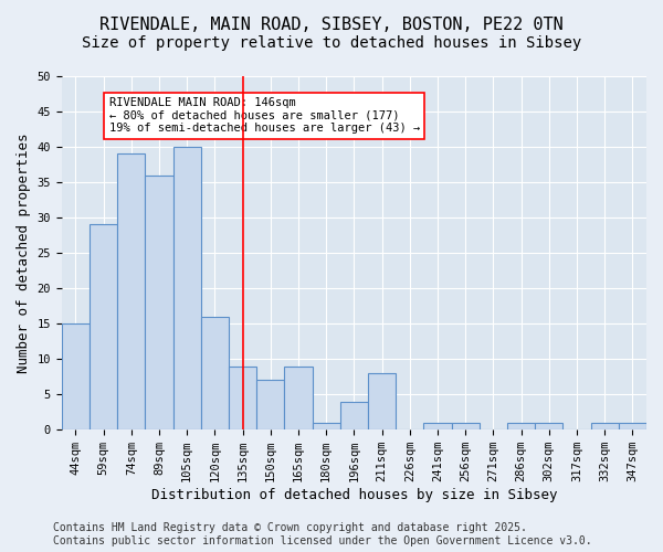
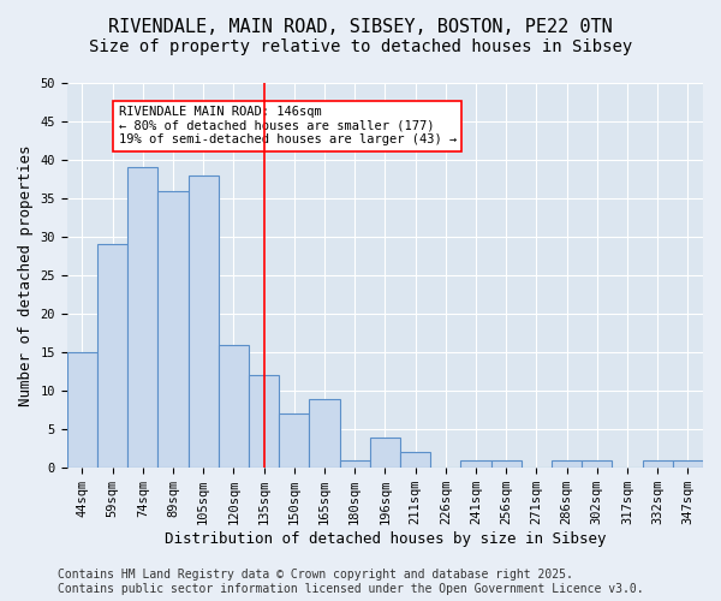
105sqm: 40 -> 38
135sqm: 9 -> 12
211sqm: 8 -> 2
